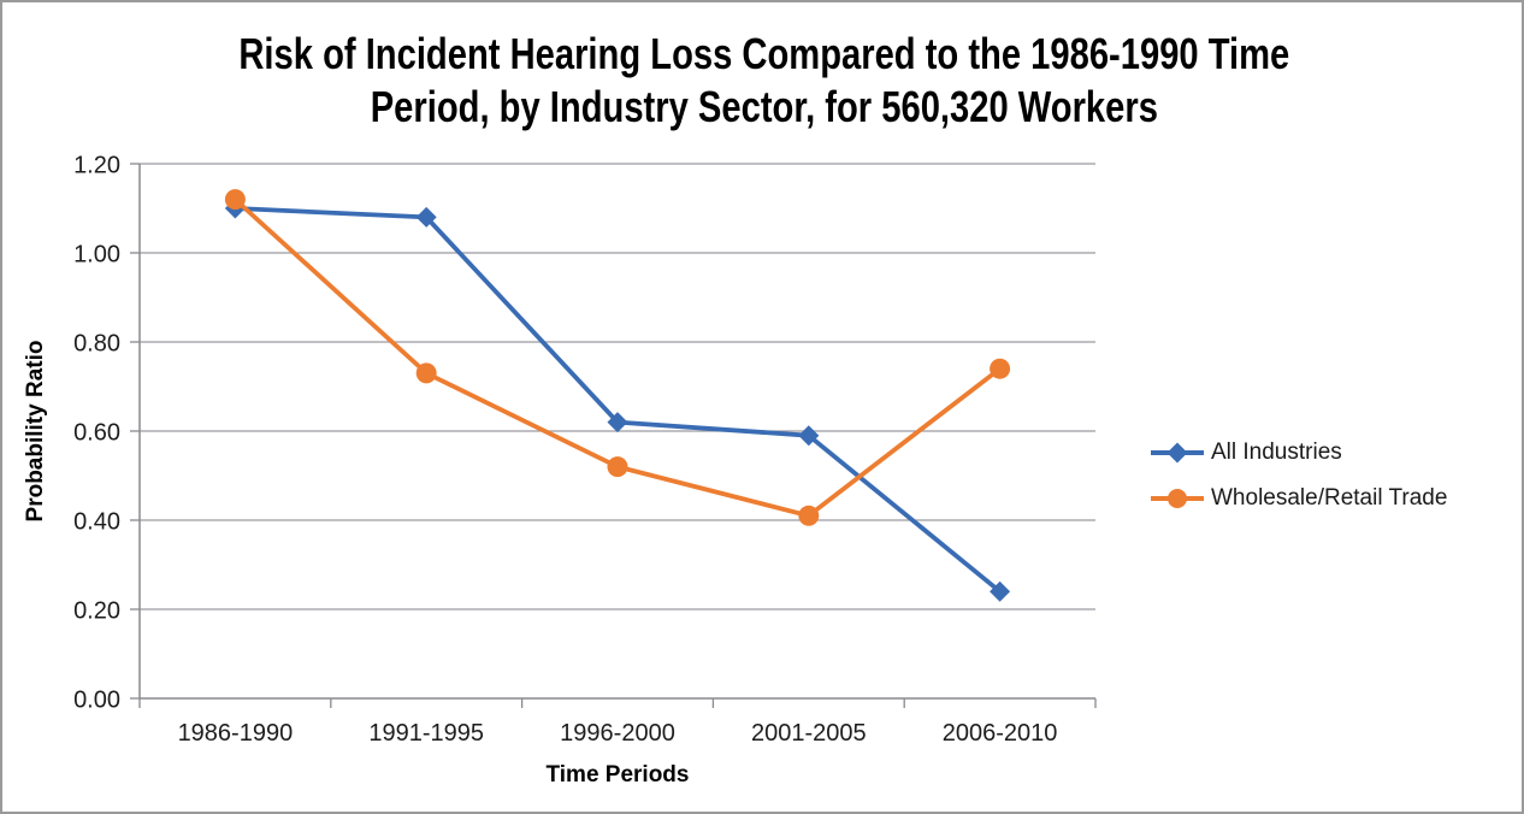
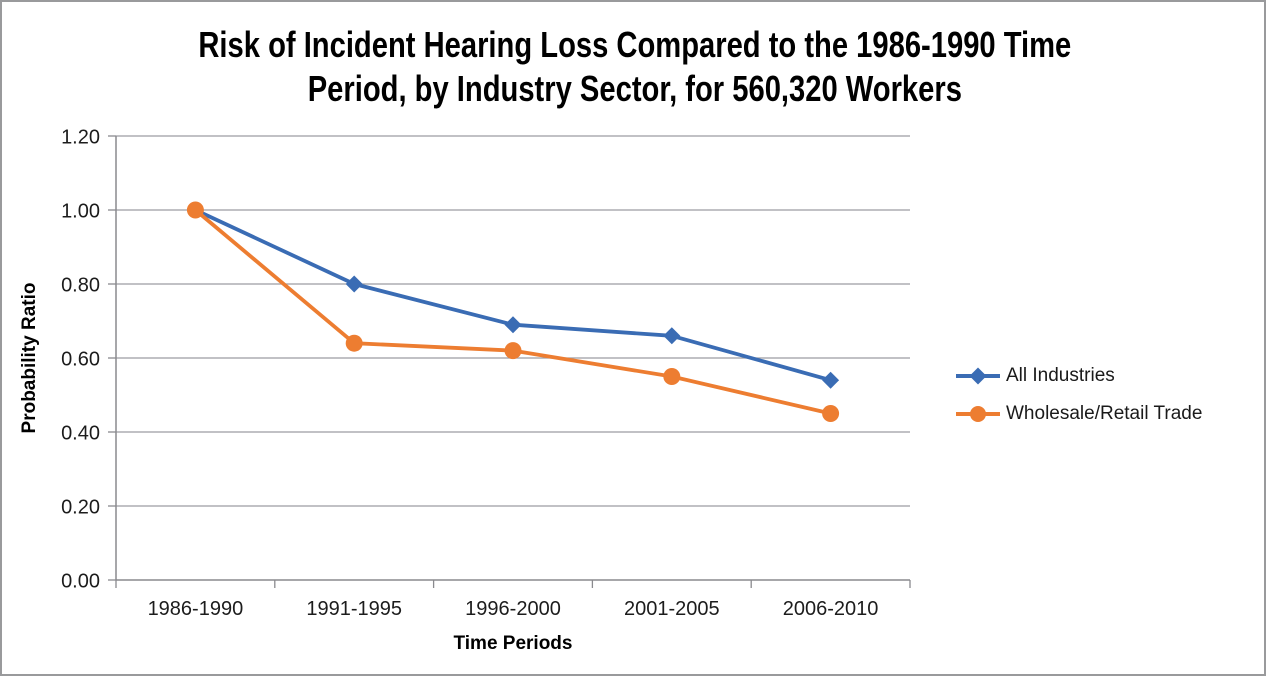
All Industries/1986-1990: 1.10 -> 1.00
Wholesale/Retail Trade/1986-1990: 1.12 -> 1.00
All Industries/1991-1995: 1.08 -> 0.80
Wholesale/Retail Trade/1991-1995: 0.73 -> 0.64
All Industries/1996-2000: 0.62 -> 0.69
Wholesale/Retail Trade/1996-2000: 0.52 -> 0.62
All Industries/2001-2005: 0.59 -> 0.66
Wholesale/Retail Trade/2001-2005: 0.41 -> 0.55
All Industries/2006-2010: 0.24 -> 0.54
Wholesale/Retail Trade/2006-2010: 0.74 -> 0.45
